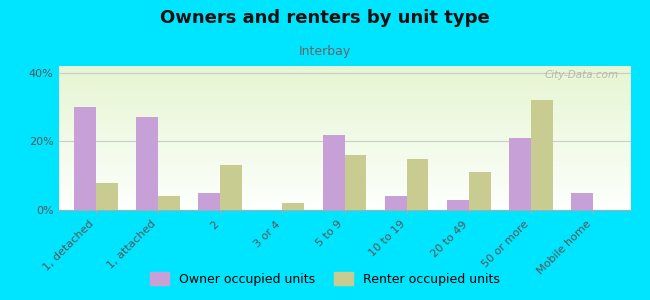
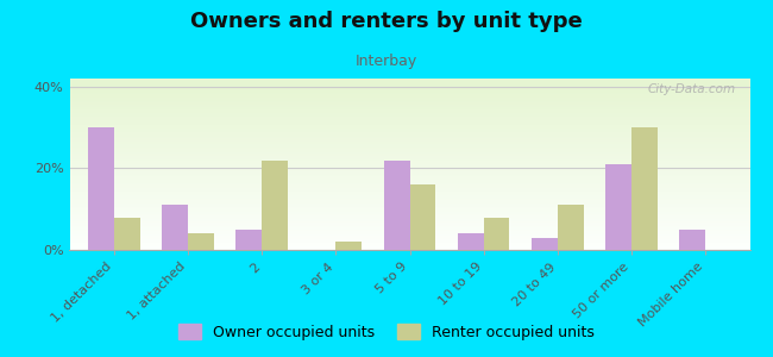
Owner occupied units/1, attached: 27% -> 11%
Renter occupied units/2: 13% -> 22%
Renter occupied units/10 to 19: 15% -> 8%
Renter occupied units/50 or more: 32% -> 30%
